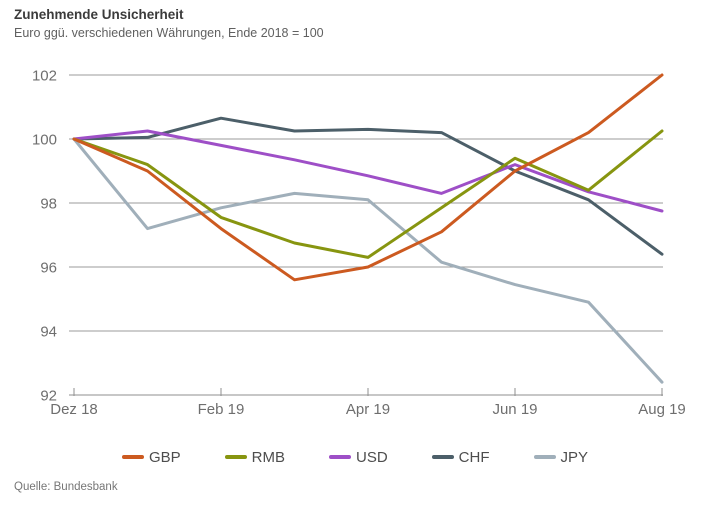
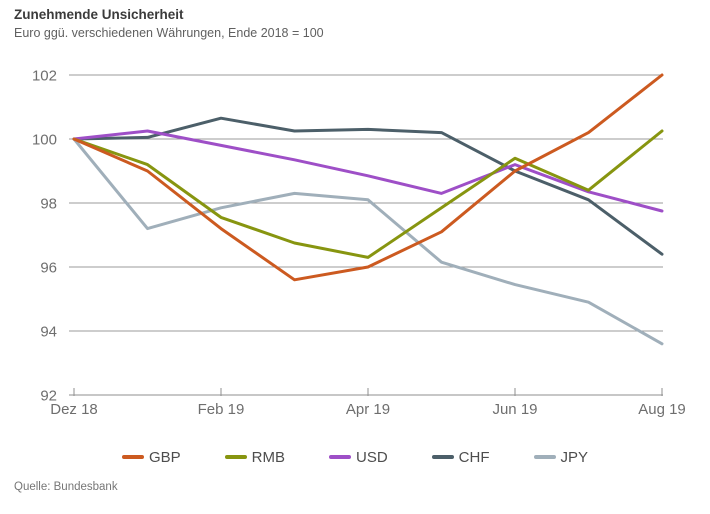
JPY/Aug 19: 92.4 -> 93.6
